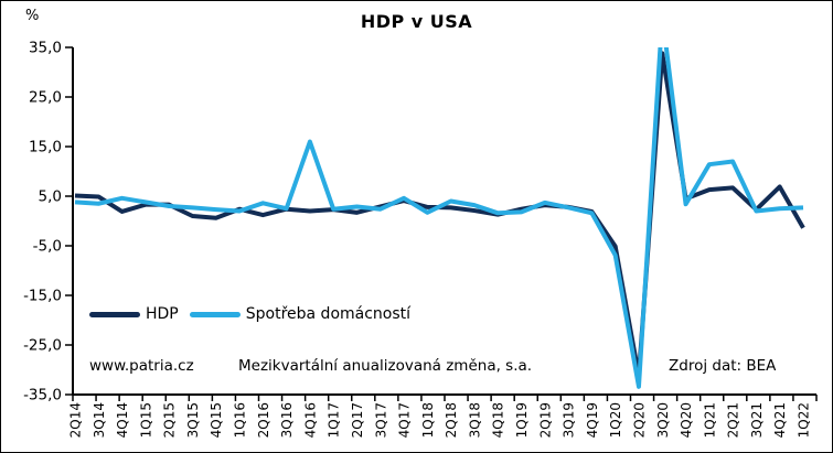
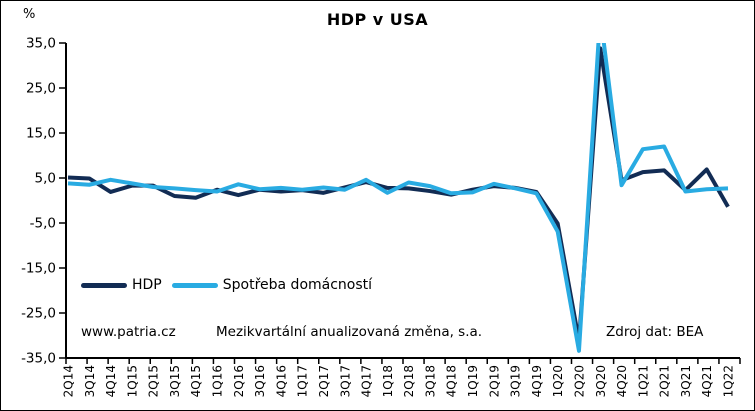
Spotřeba domácností/4Q16: 16 -> 3
